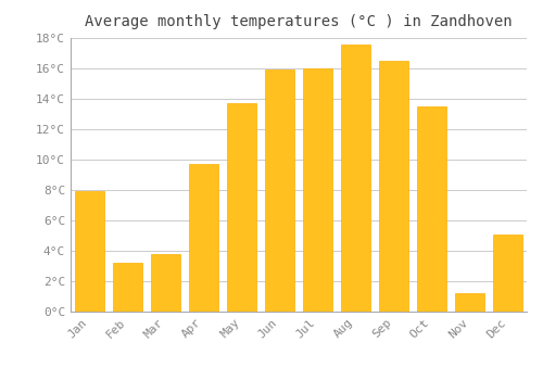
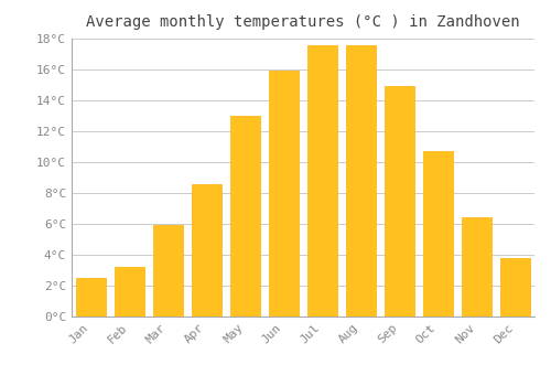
Jan: 7.9°C -> 2.5°C
Mar: 3.8°C -> 5.9°C
Apr: 9.7°C -> 8.6°C
May: 13.7°C -> 13.0°C
Jul: 16.0°C -> 17.6°C
Sep: 16.5°C -> 14.9°C
Oct: 13.5°C -> 10.7°C
Nov: 1.2°C -> 6.4°C
Dec: 5.1°C -> 3.8°C
